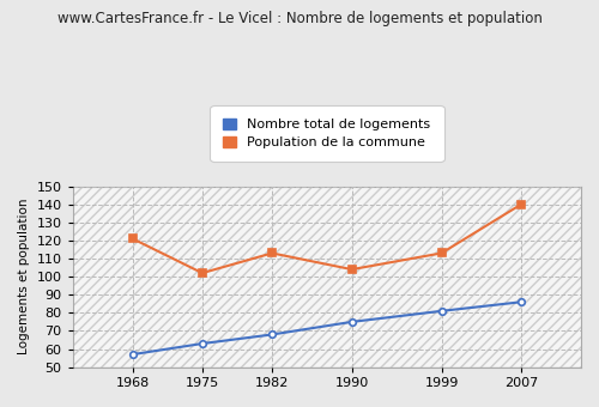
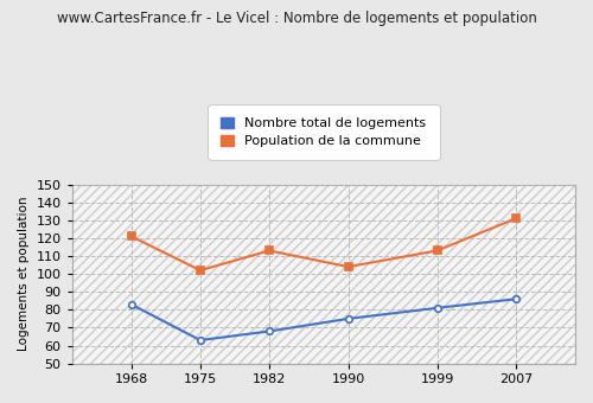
Nombre total de logements/1968: 57 -> 83
Population de la commune/2007: 140 -> 131
